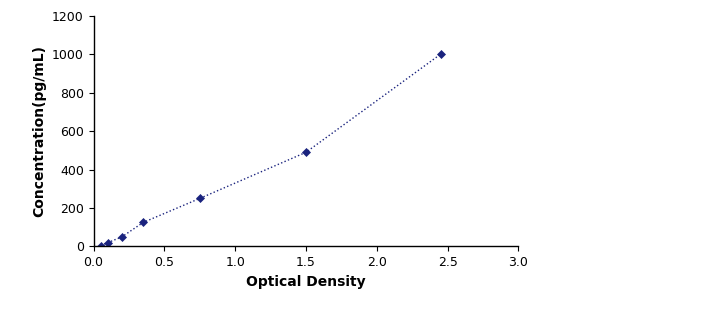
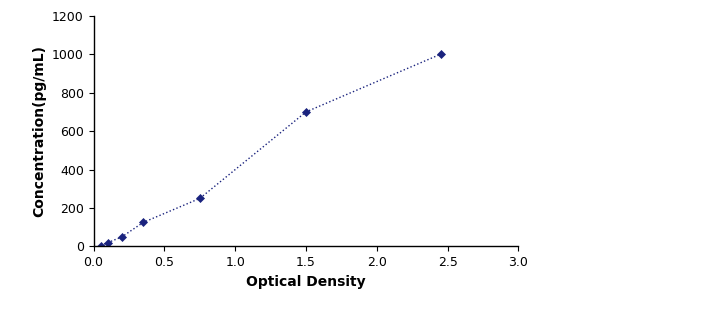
1.5: 490 -> 700
